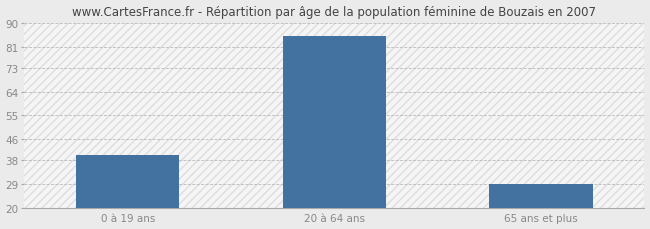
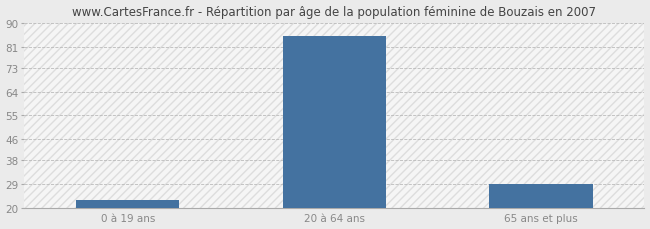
0 à 19 ans: 40 -> 23
